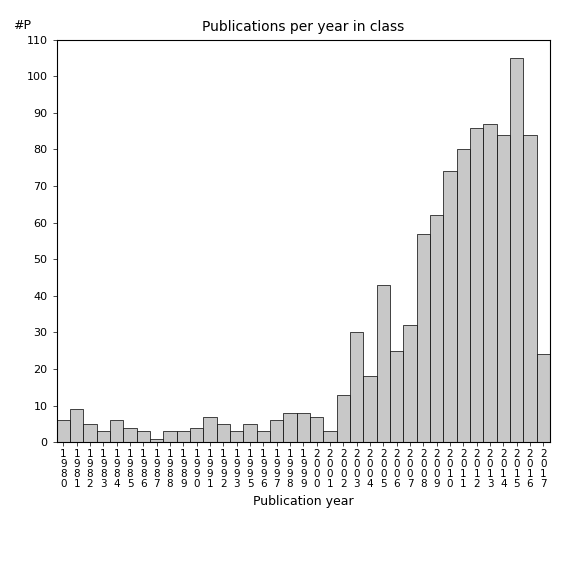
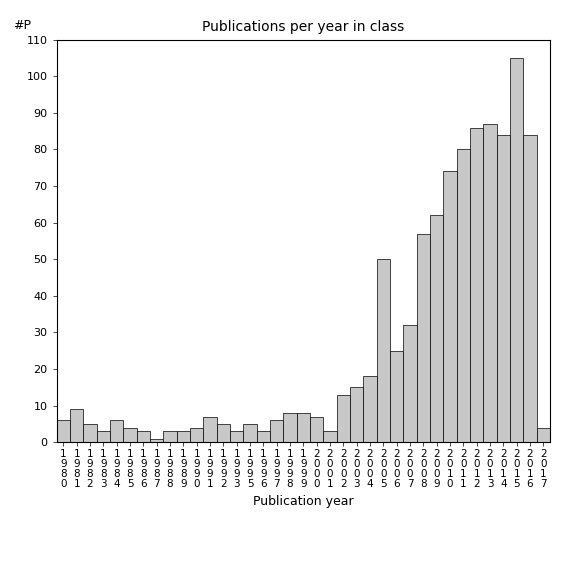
2 0 0 3: 30 -> 15
2 0 0 5: 43 -> 50
2 0 1 7: 24 -> 4
